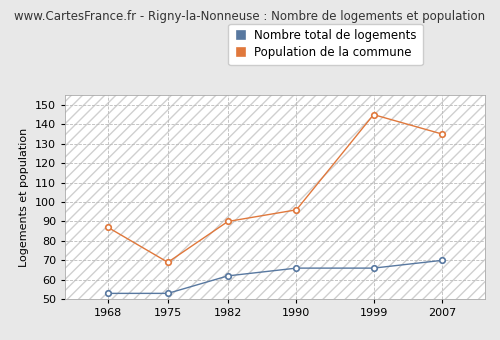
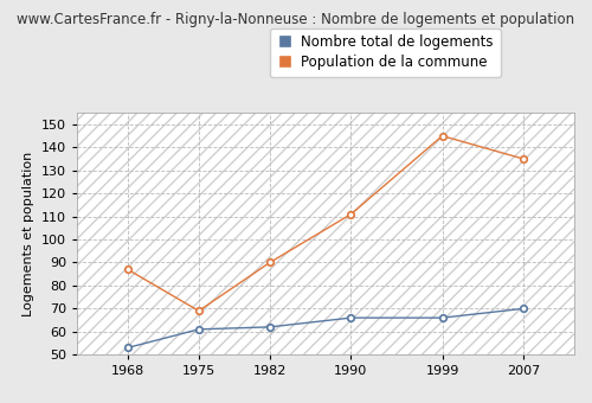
Nombre total de logements/1975: 53 -> 61
Population de la commune/1990: 96 -> 111
